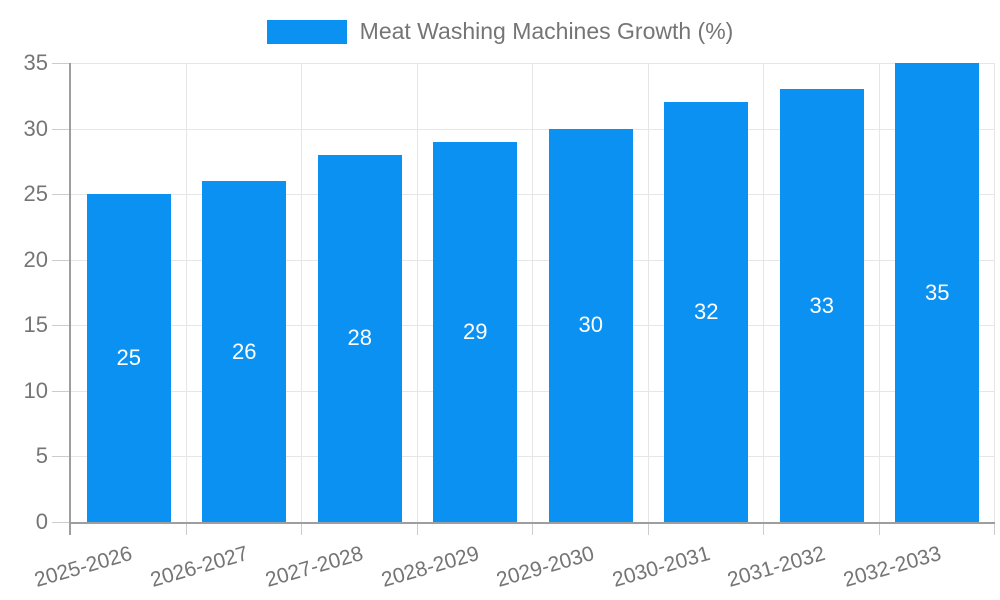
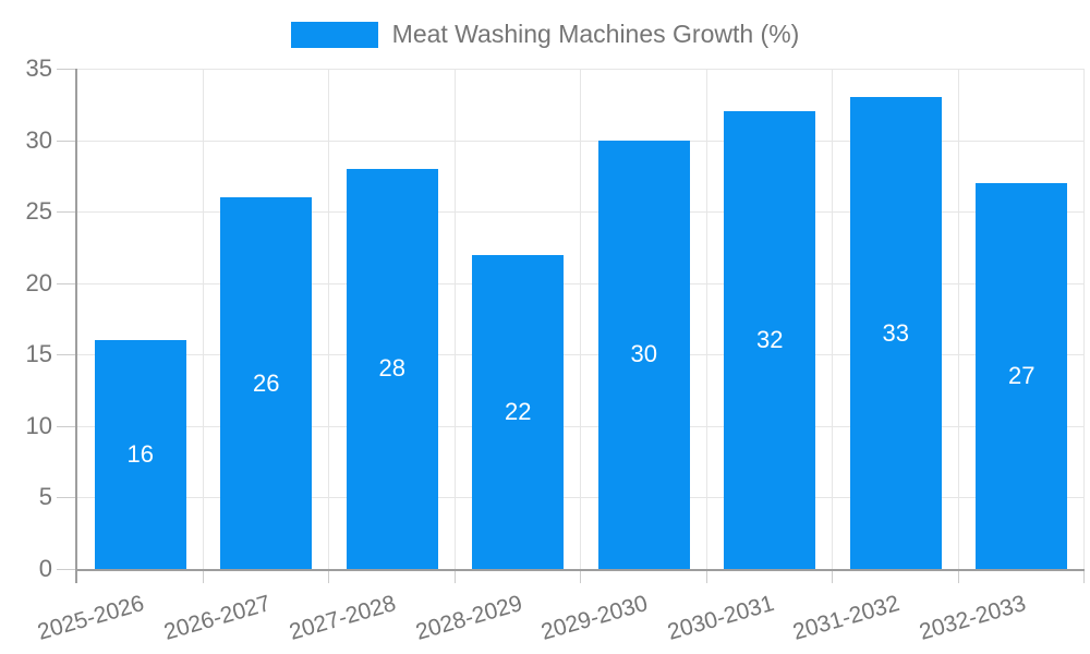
2025-2026: 25 -> 16
2028-2029: 29 -> 22
2032-2033: 35 -> 27
